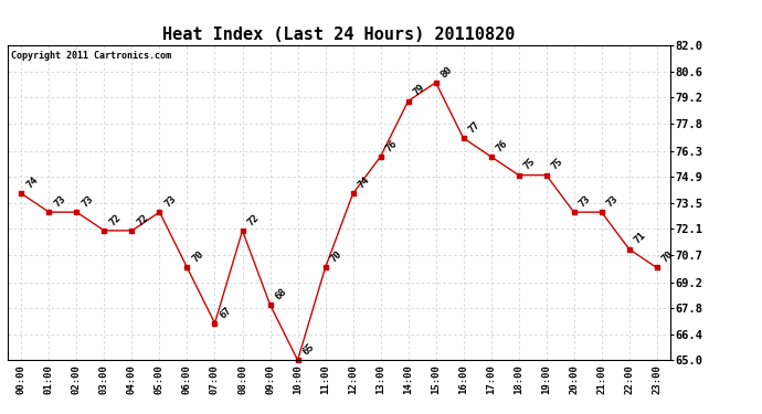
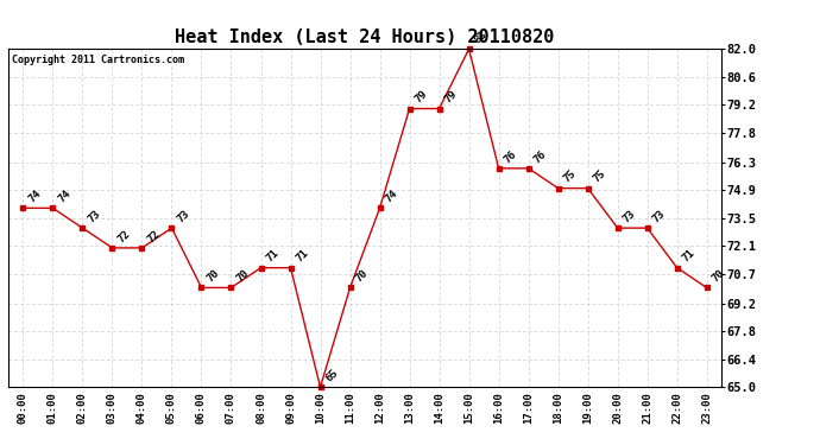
01:00: 73 -> 74
07:00: 67 -> 70
08:00: 72 -> 71
09:00: 68 -> 71
13:00: 76 -> 79
15:00: 80 -> 82
16:00: 77 -> 76
